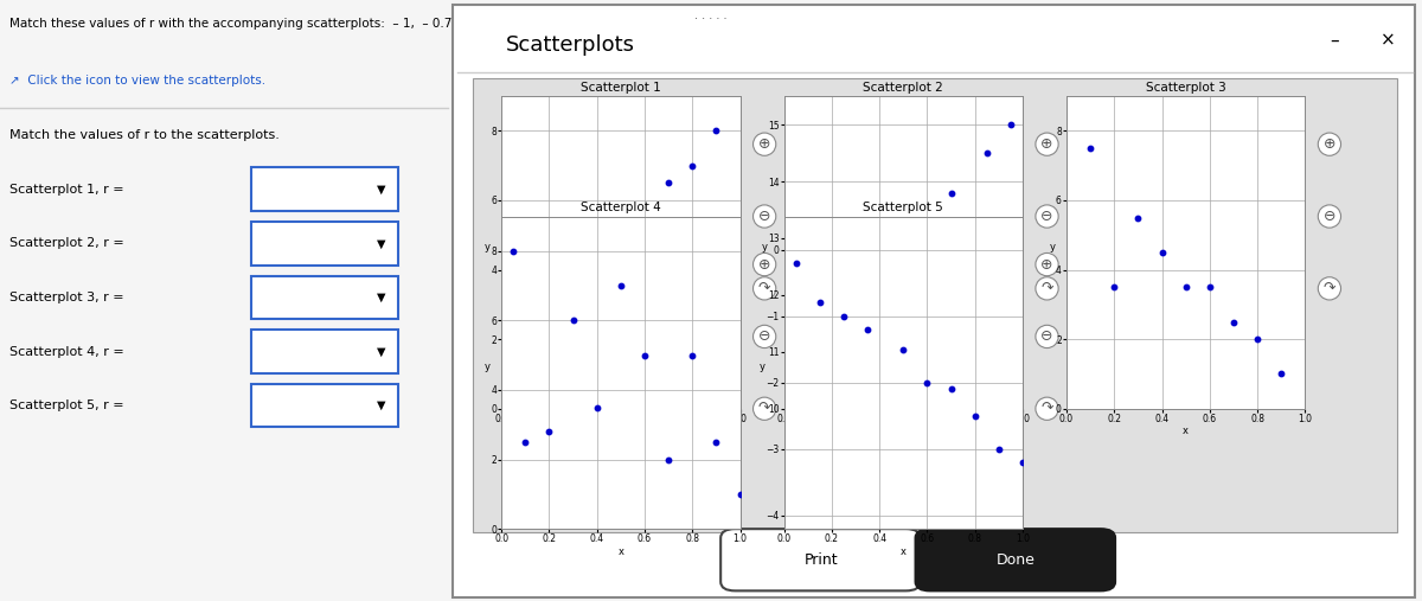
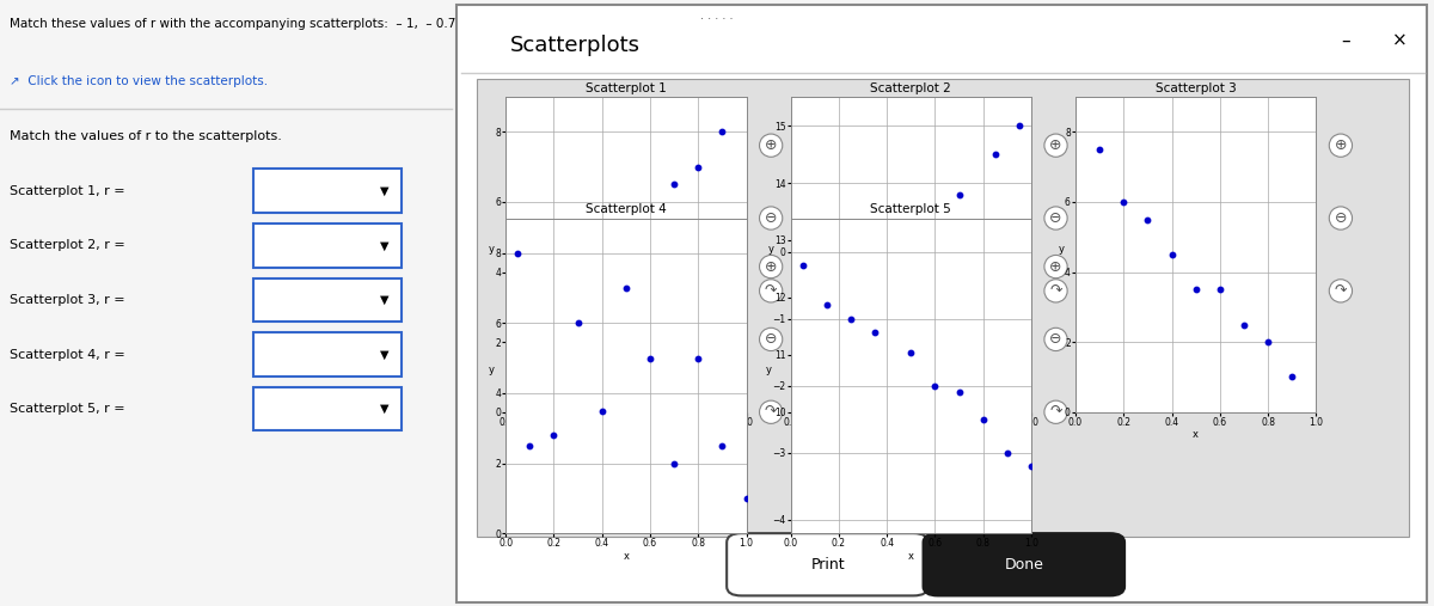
Scatterplot 3/0.2: 3.5 -> 6.0
